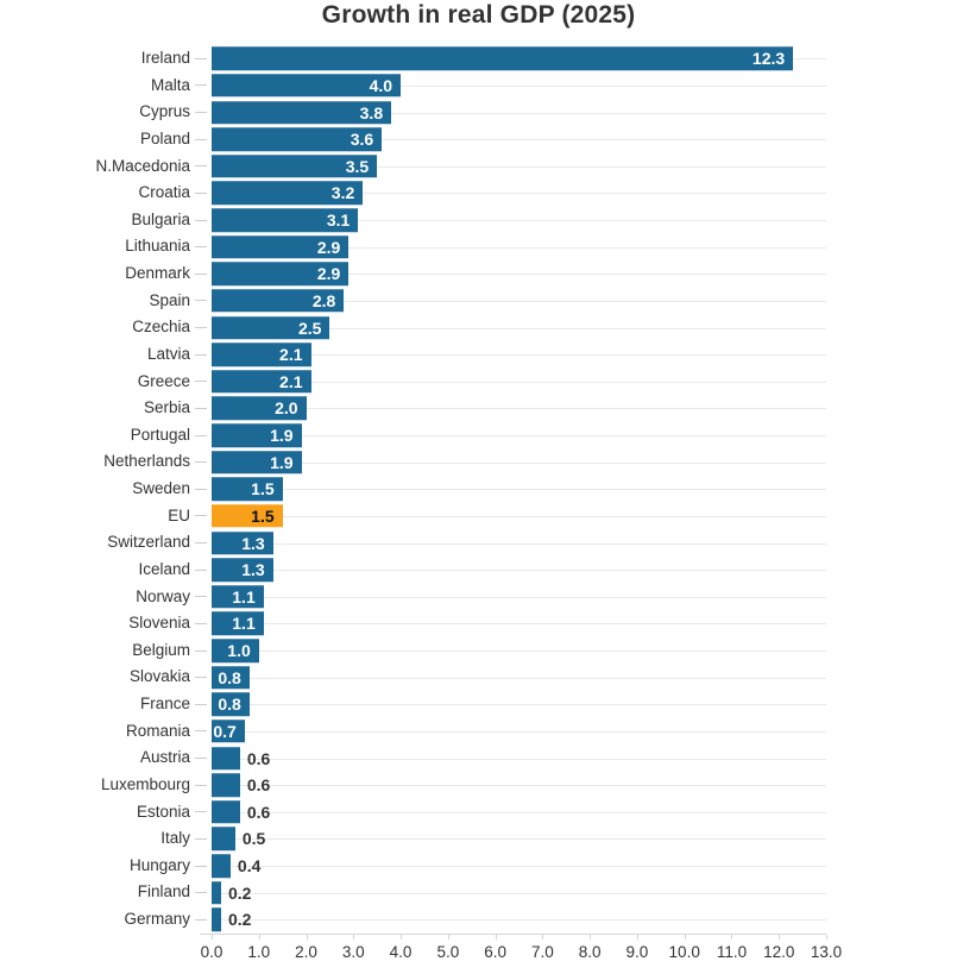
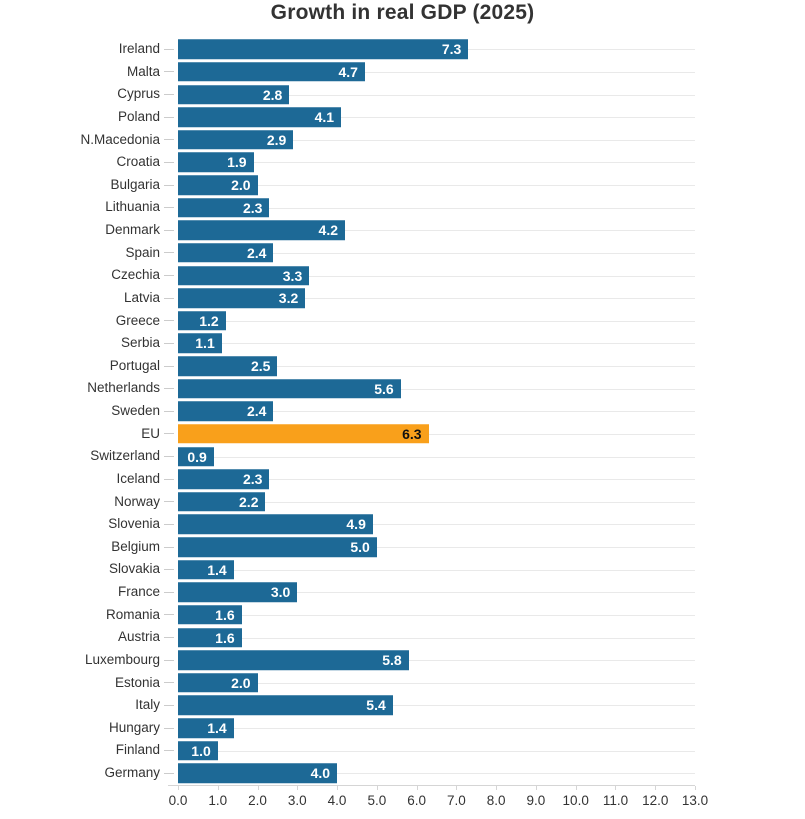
Ireland: 12.3 -> 7.3
Malta: 4.0 -> 4.7
Cyprus: 3.8 -> 2.8
Poland: 3.6 -> 4.1
N.Macedonia: 3.5 -> 2.9
Croatia: 3.2 -> 1.9
Bulgaria: 3.1 -> 2.0
Lithuania: 2.9 -> 2.3
Denmark: 2.9 -> 4.2
Spain: 2.8 -> 2.4
Czechia: 2.5 -> 3.3
Latvia: 2.1 -> 3.2
Greece: 2.1 -> 1.2
Serbia: 2.0 -> 1.1
Portugal: 1.9 -> 2.5
Netherlands: 1.9 -> 5.6
Sweden: 1.5 -> 2.4
EU: 1.5 -> 6.3
Switzerland: 1.3 -> 0.9
Iceland: 1.3 -> 2.3
Norway: 1.1 -> 2.2
Slovenia: 1.1 -> 4.9
Belgium: 1.0 -> 5.0
Slovakia: 0.8 -> 1.4
France: 0.8 -> 3.0
Romania: 0.7 -> 1.6
Austria: 0.6 -> 1.6
Luxembourg: 0.6 -> 5.8
Estonia: 0.6 -> 2.0
Italy: 0.5 -> 5.4
Hungary: 0.4 -> 1.4
Finland: 0.2 -> 1.0
Germany: 0.2 -> 4.0
